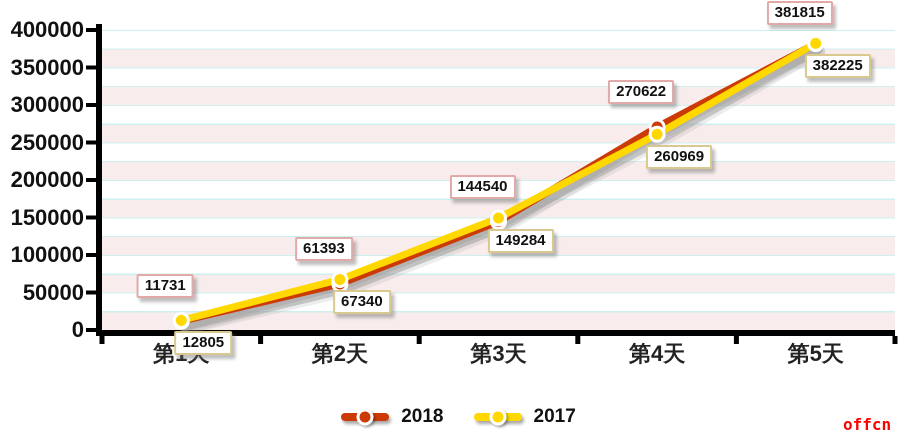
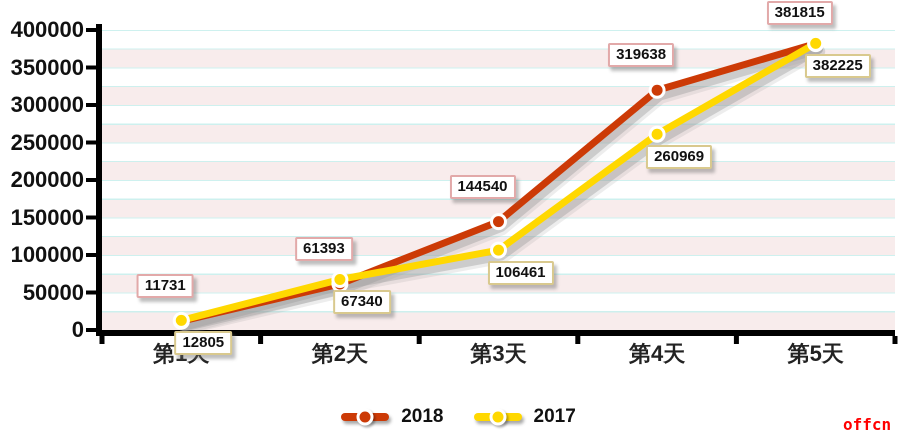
2017/第3天: 149284 -> 106461
2018/第4天: 270622 -> 319638
